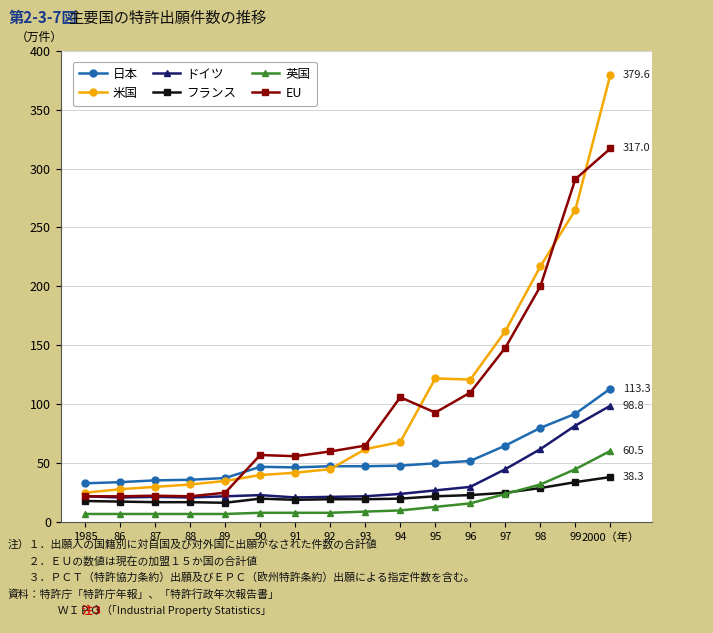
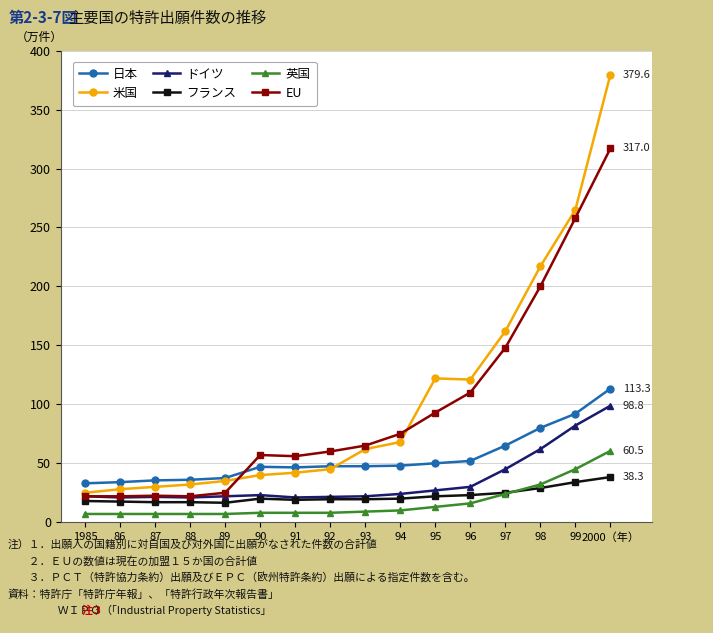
EU/94: 106 -> 75
EU/99: 291 -> 258
